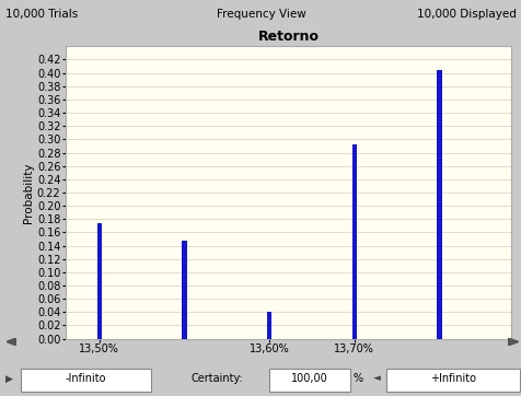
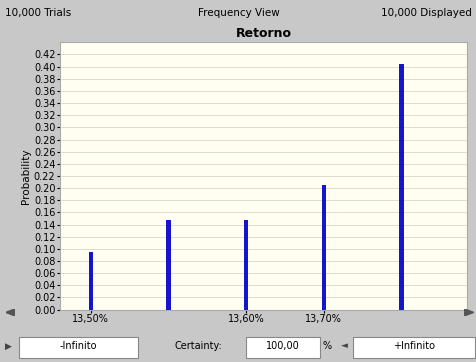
13,50%: 0.174 -> 0.095
13,60%: 0.040 -> 0.148
13,70%: 0.292 -> 0.205
